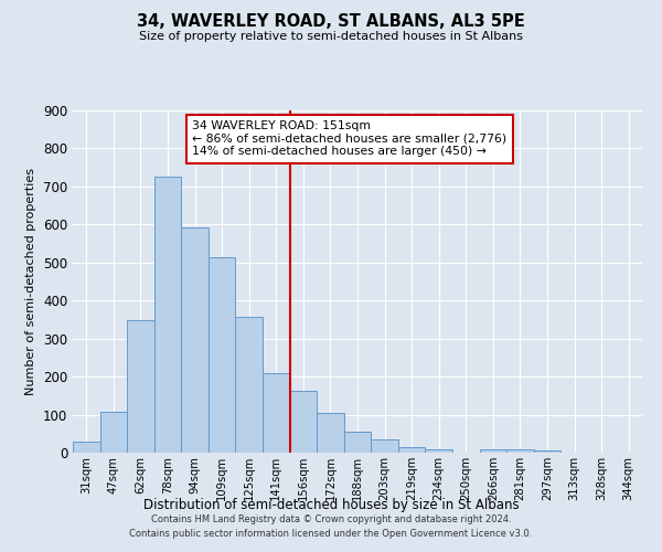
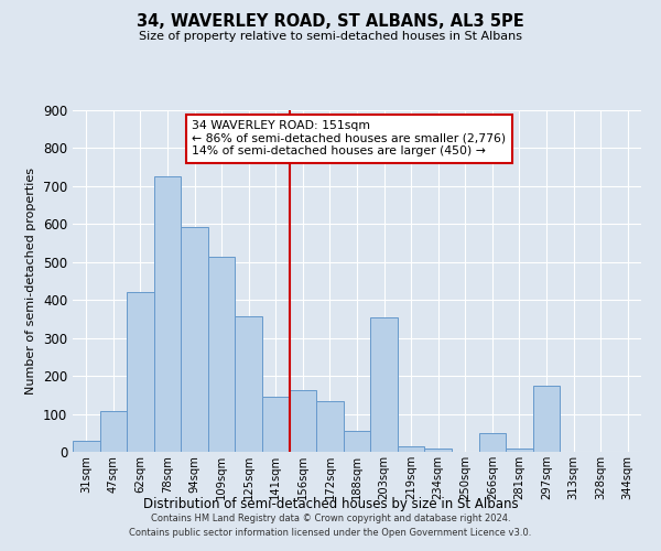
62sqm: 349 -> 420
141sqm: 209 -> 145
172sqm: 105 -> 135
203sqm: 35 -> 355
266sqm: 10 -> 50
297sqm: 7 -> 175
